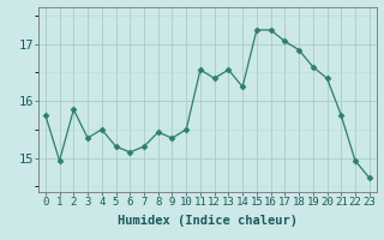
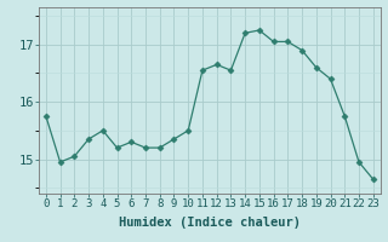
2: 15.85 -> 15.05
6: 15.10 -> 15.30
8: 15.45 -> 15.20
12: 16.40 -> 16.65
14: 16.25 -> 17.20
16: 17.25 -> 17.05
